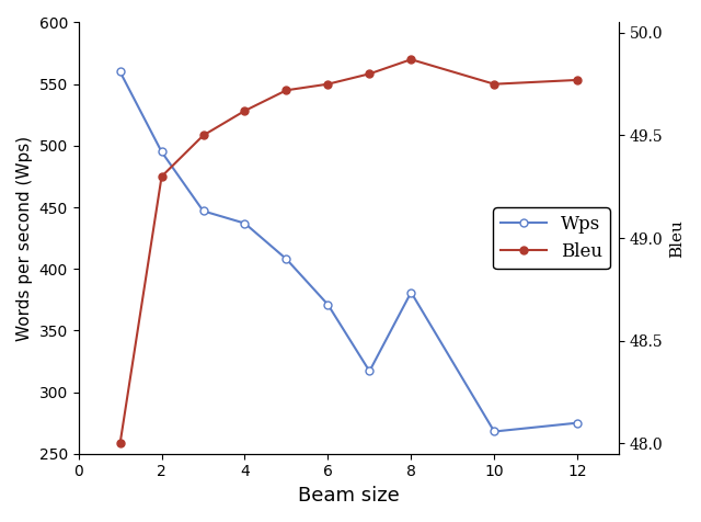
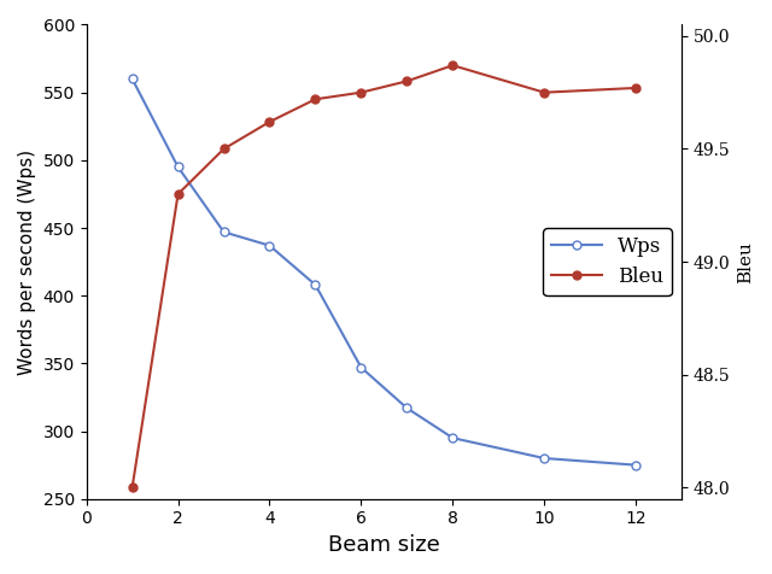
Wps/6: 371 -> 347
Wps/8: 381 -> 295
Wps/10: 268 -> 280
